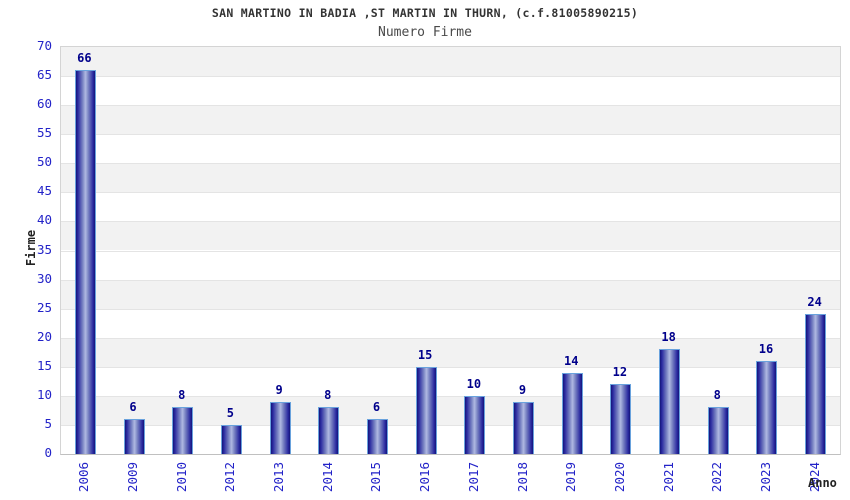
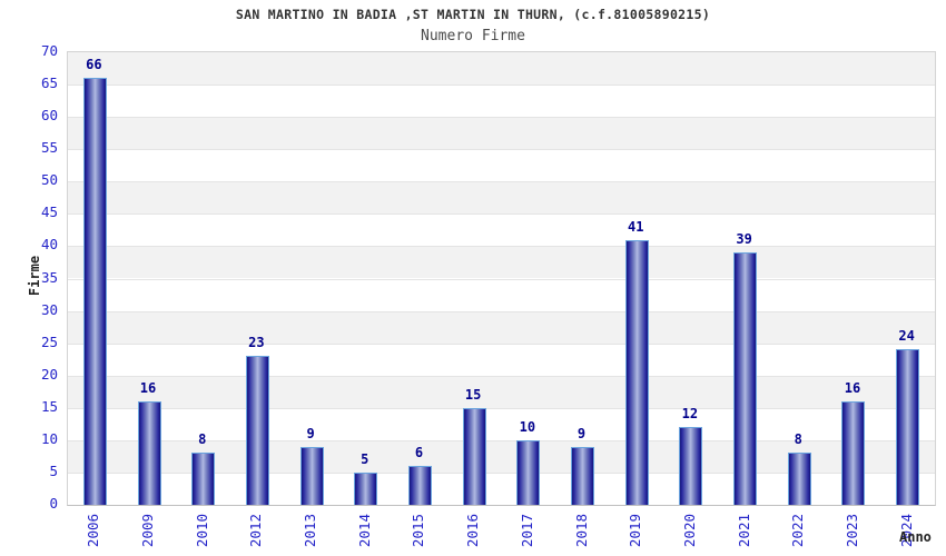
2009: 6 -> 16
2012: 5 -> 23
2014: 8 -> 5
2019: 14 -> 41
2021: 18 -> 39
